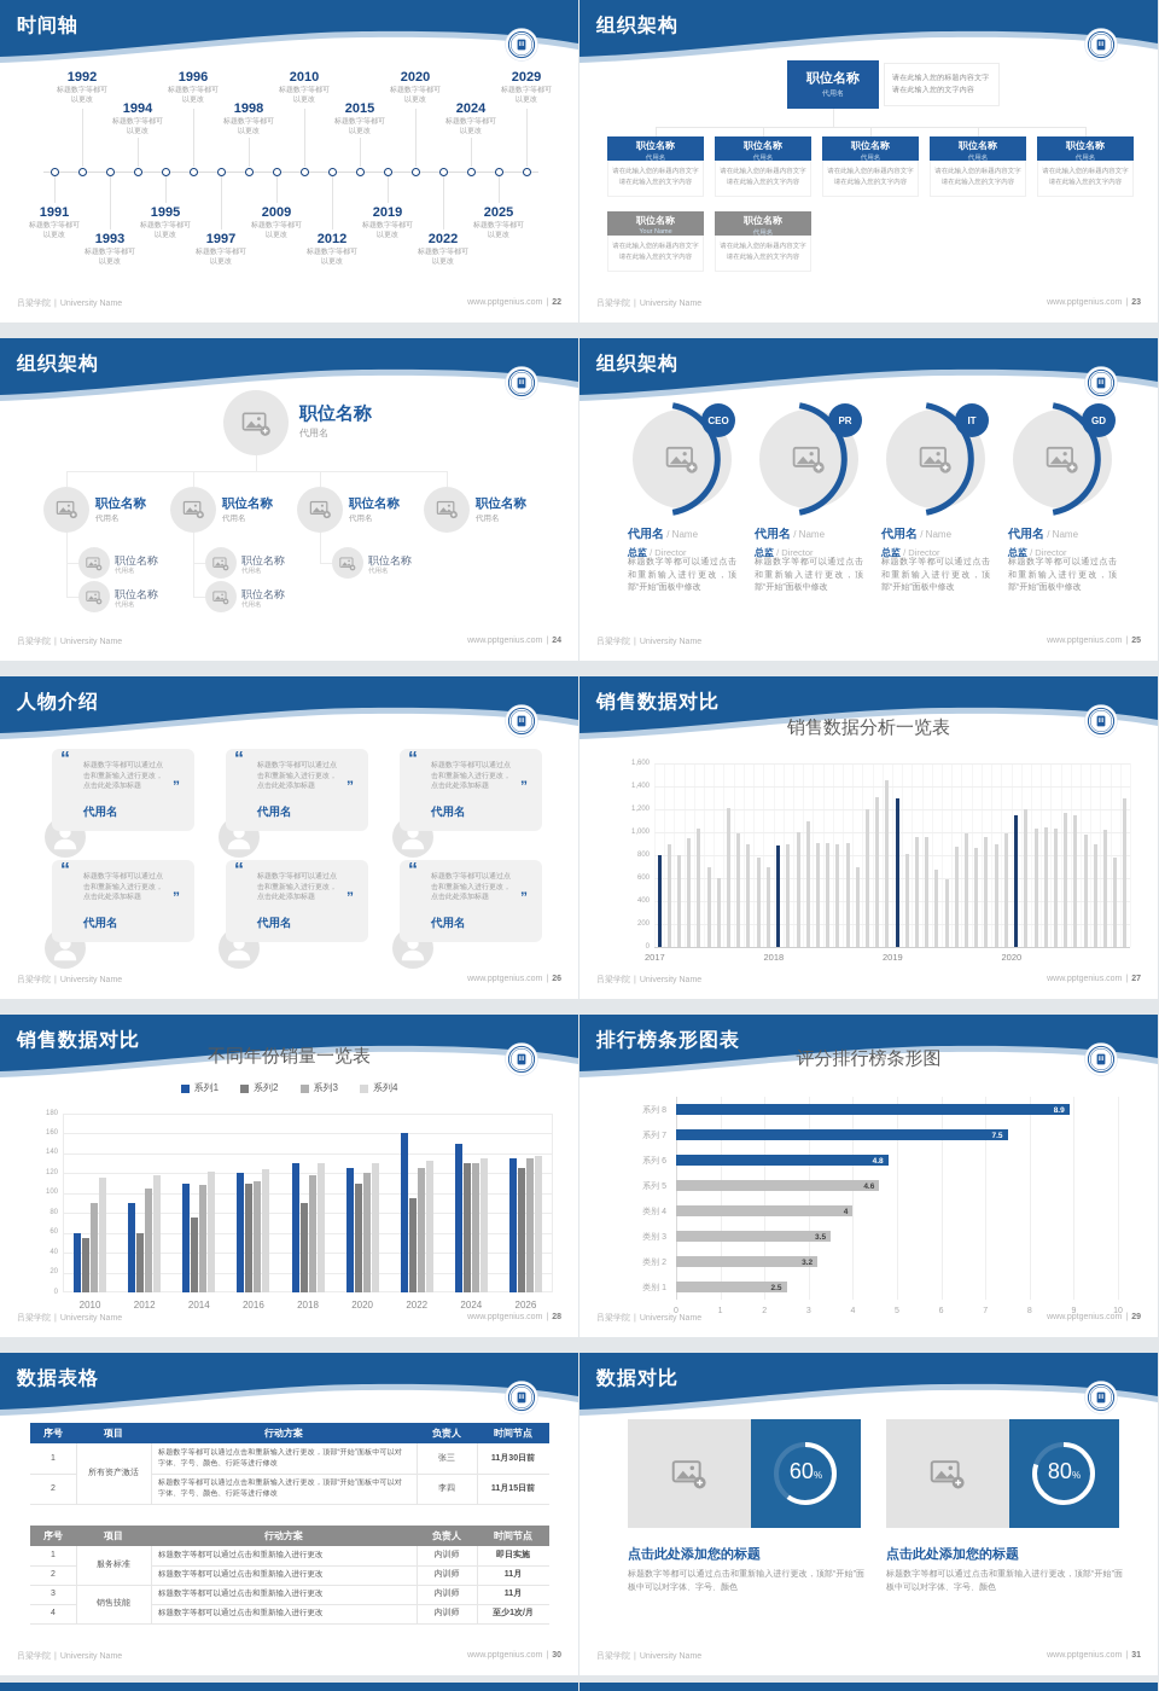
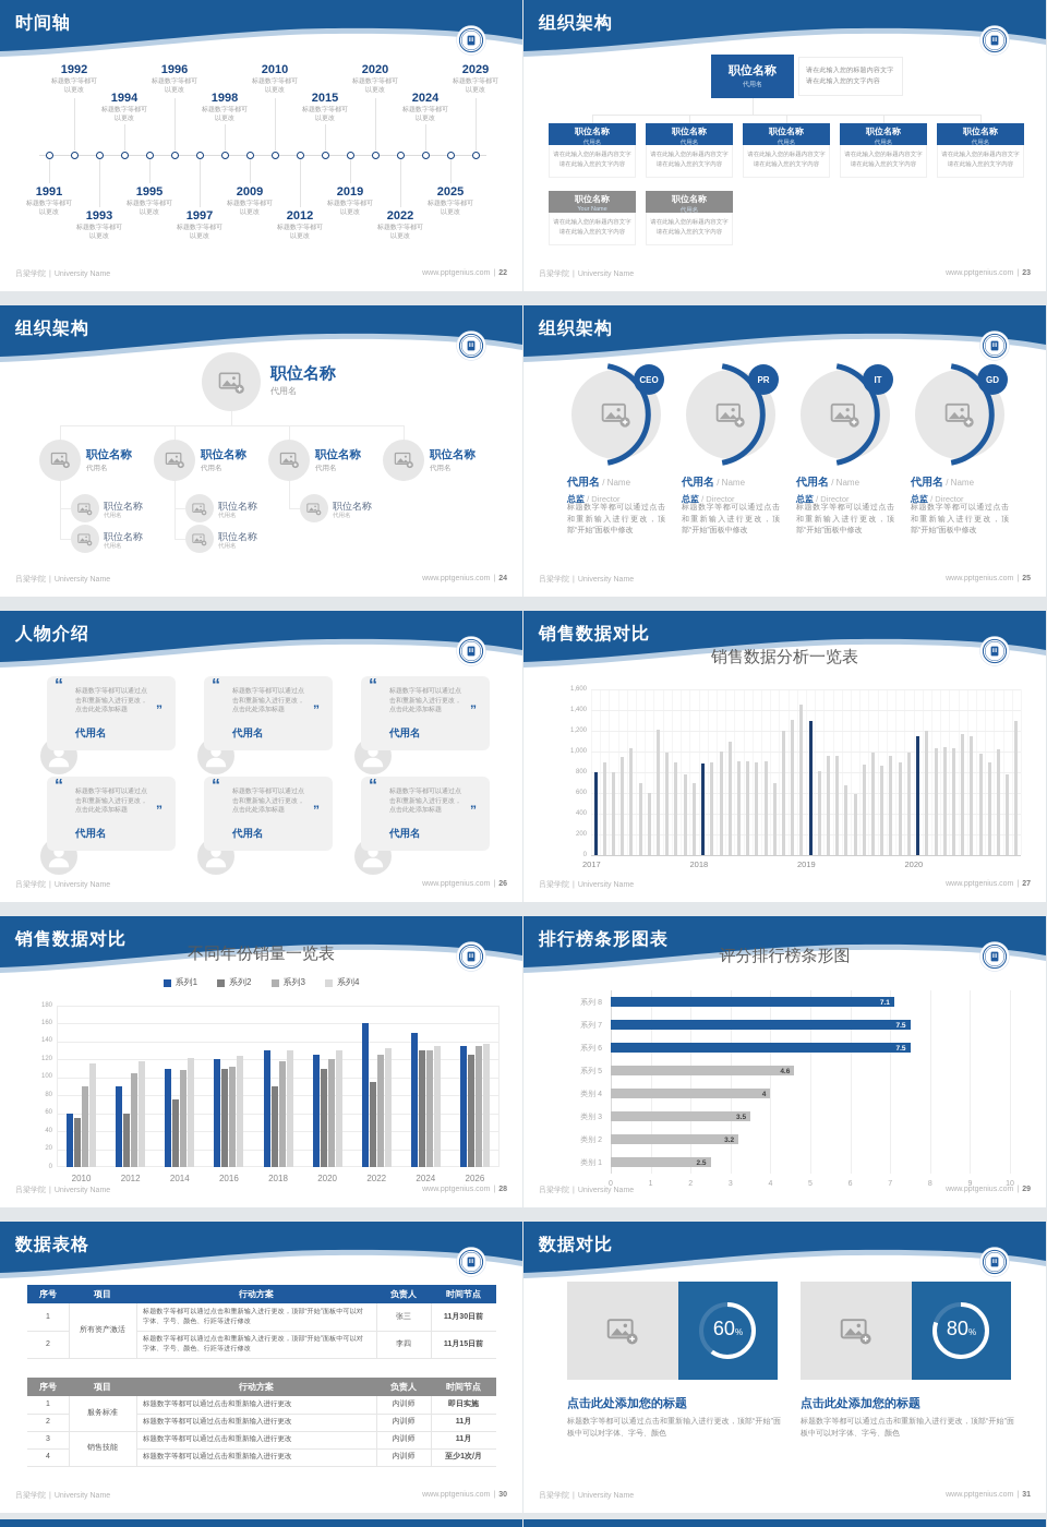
评分排行榜条形图/系列 8: 8.9 -> 7.1
评分排行榜条形图/系列 6: 4.8 -> 7.5
